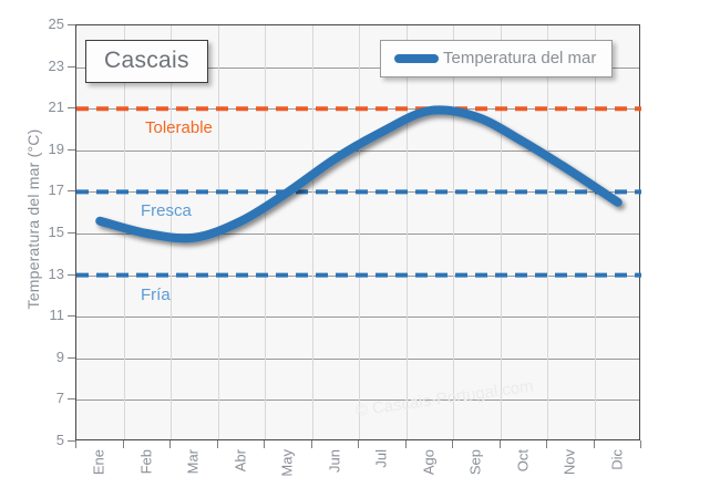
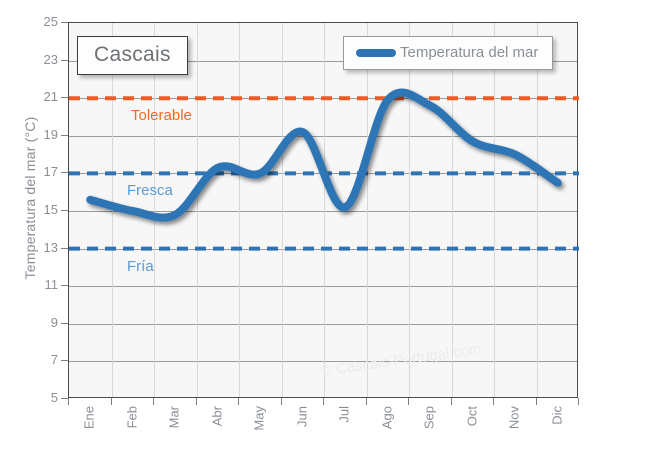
Abr: 15.6 -> 17.3
Jun: 18.6 -> 19.2
Jul: 19.9 -> 15.2
Oct: 19.4 -> 18.7
